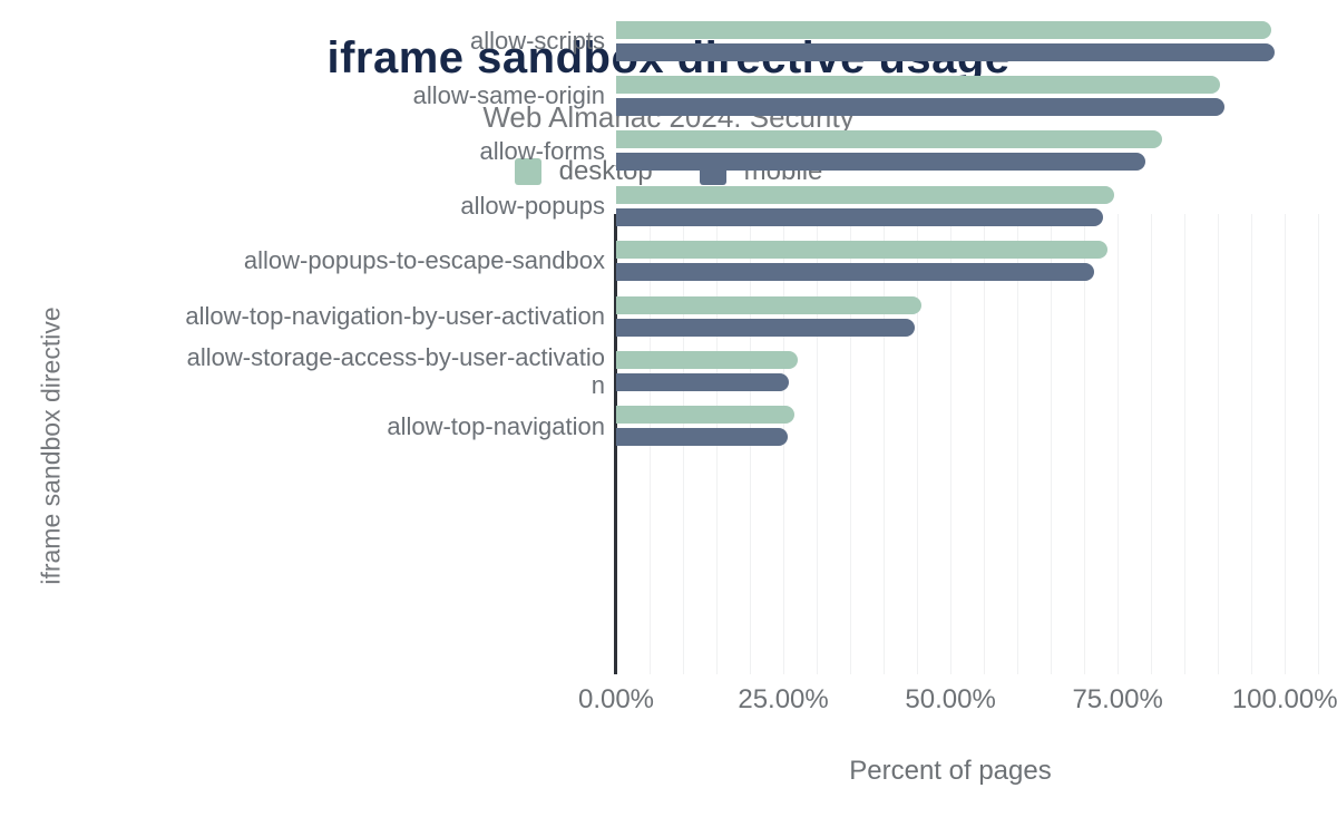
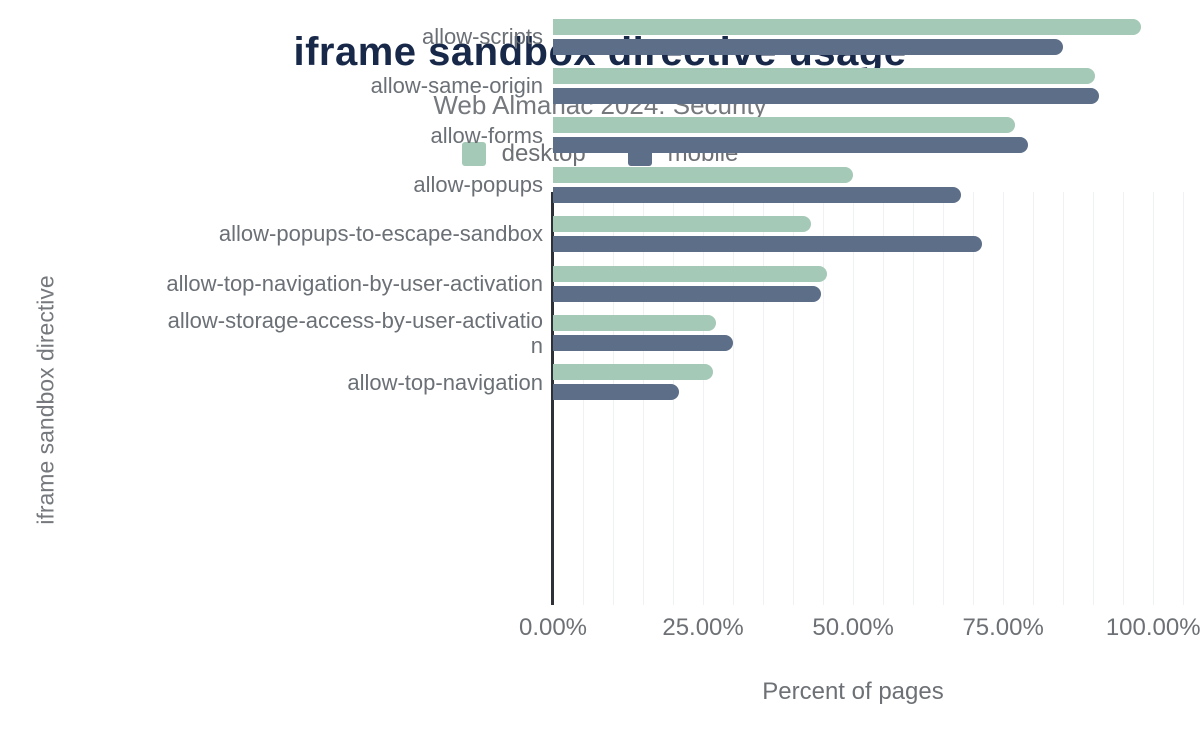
mobile/allow-scripts: 98% -> 85%
desktop/allow-forms: 82% -> 77%
desktop/allow-popups: 74% -> 50%
mobile/allow-popups: 73% -> 68%
desktop/allow-popups-to-escape-sandbox: 73% -> 43%
mobile/allow-storage-access-by-user-activation: 26% -> 30%
mobile/allow-top-navigation: 26% -> 21%
